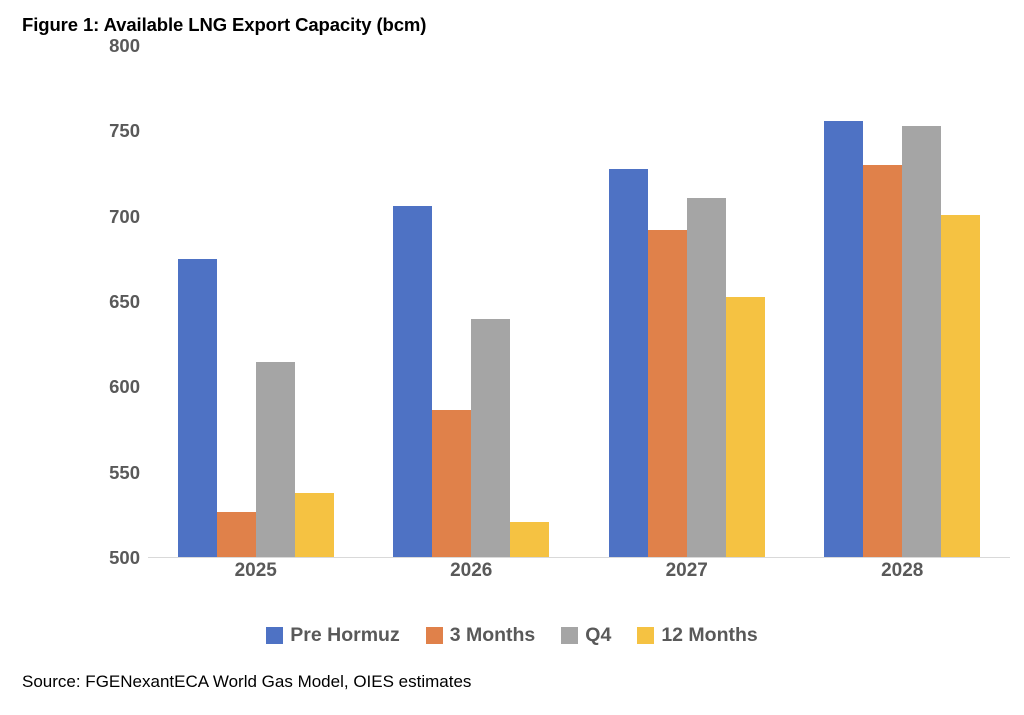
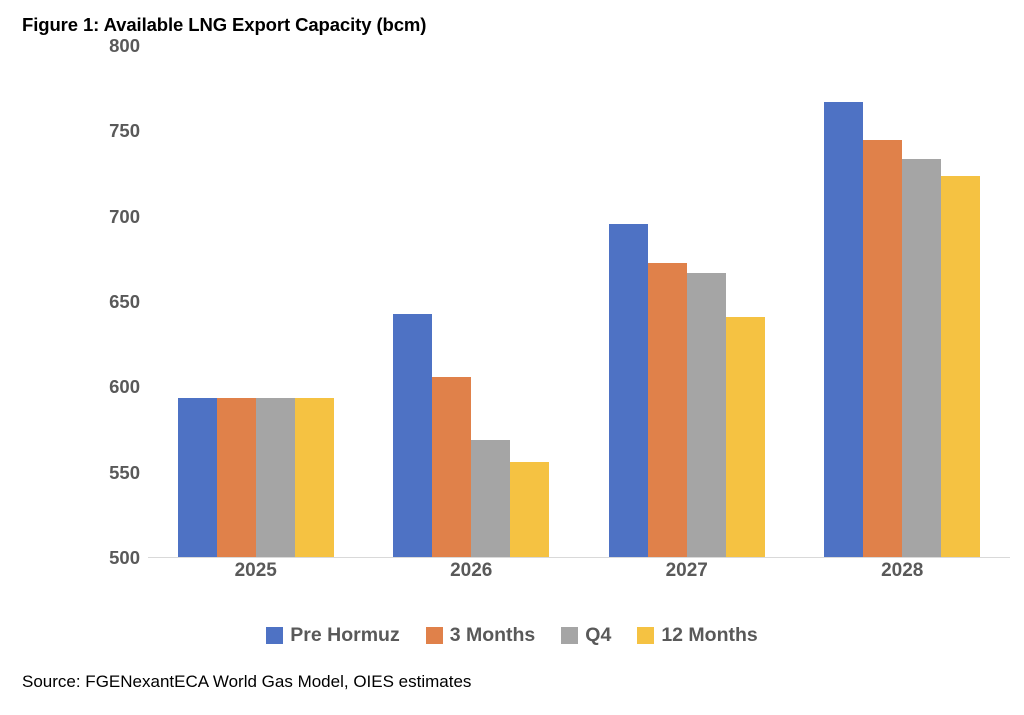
Pre Hormuz/2025: 675 -> 594
3 Months/2025: 527 -> 594
Q4/2025: 615 -> 594
12 Months/2025: 538 -> 594
Pre Hormuz/2026: 706 -> 643
3 Months/2026: 587 -> 606
Q4/2026: 640 -> 569
12 Months/2026: 521 -> 556
Pre Hormuz/2027: 728 -> 696
3 Months/2027: 692 -> 673
Q4/2027: 711 -> 667
12 Months/2027: 653 -> 641
Pre Hormuz/2028: 756 -> 767
3 Months/2028: 730 -> 745
Q4/2028: 753 -> 734
12 Months/2028: 701 -> 724
